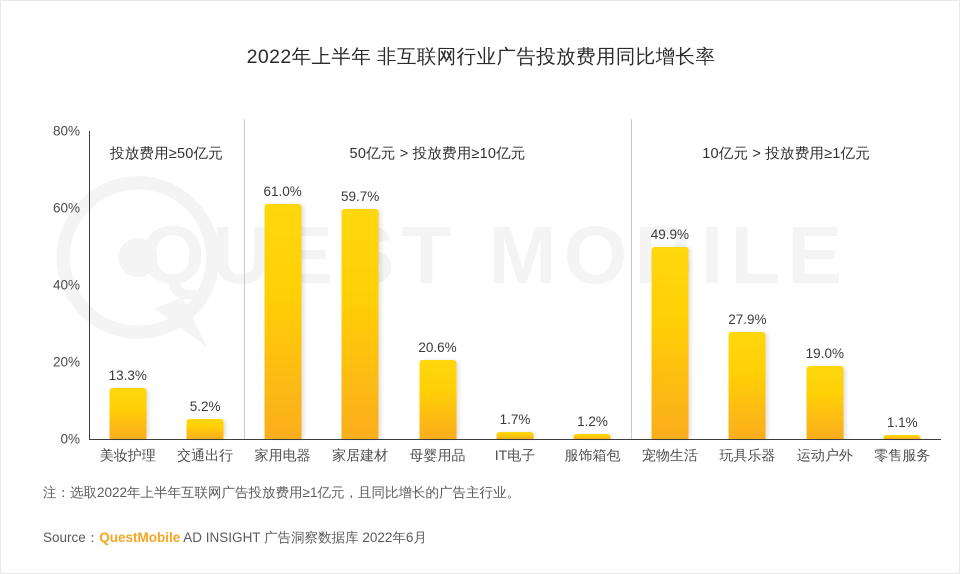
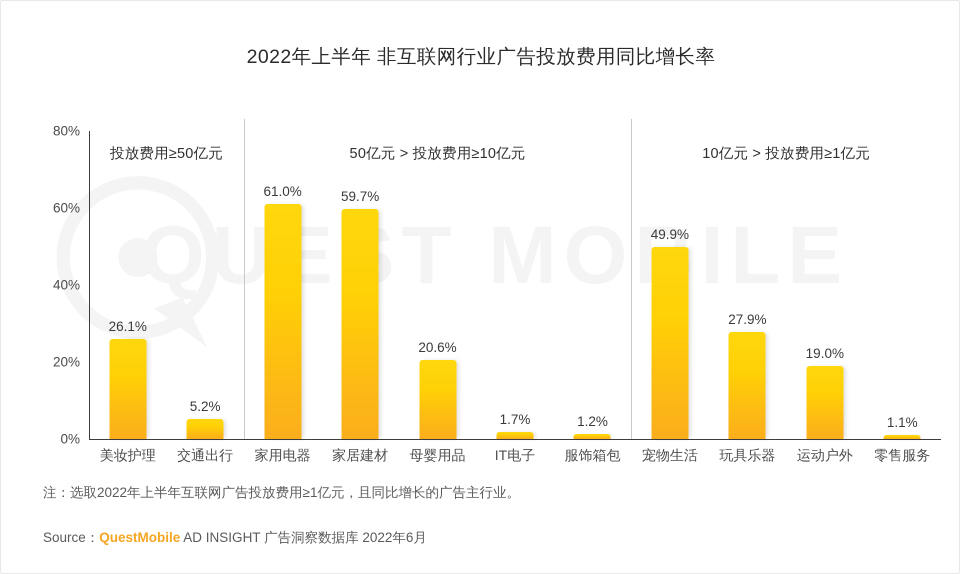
美妆护理: 13.3% -> 26.1%
